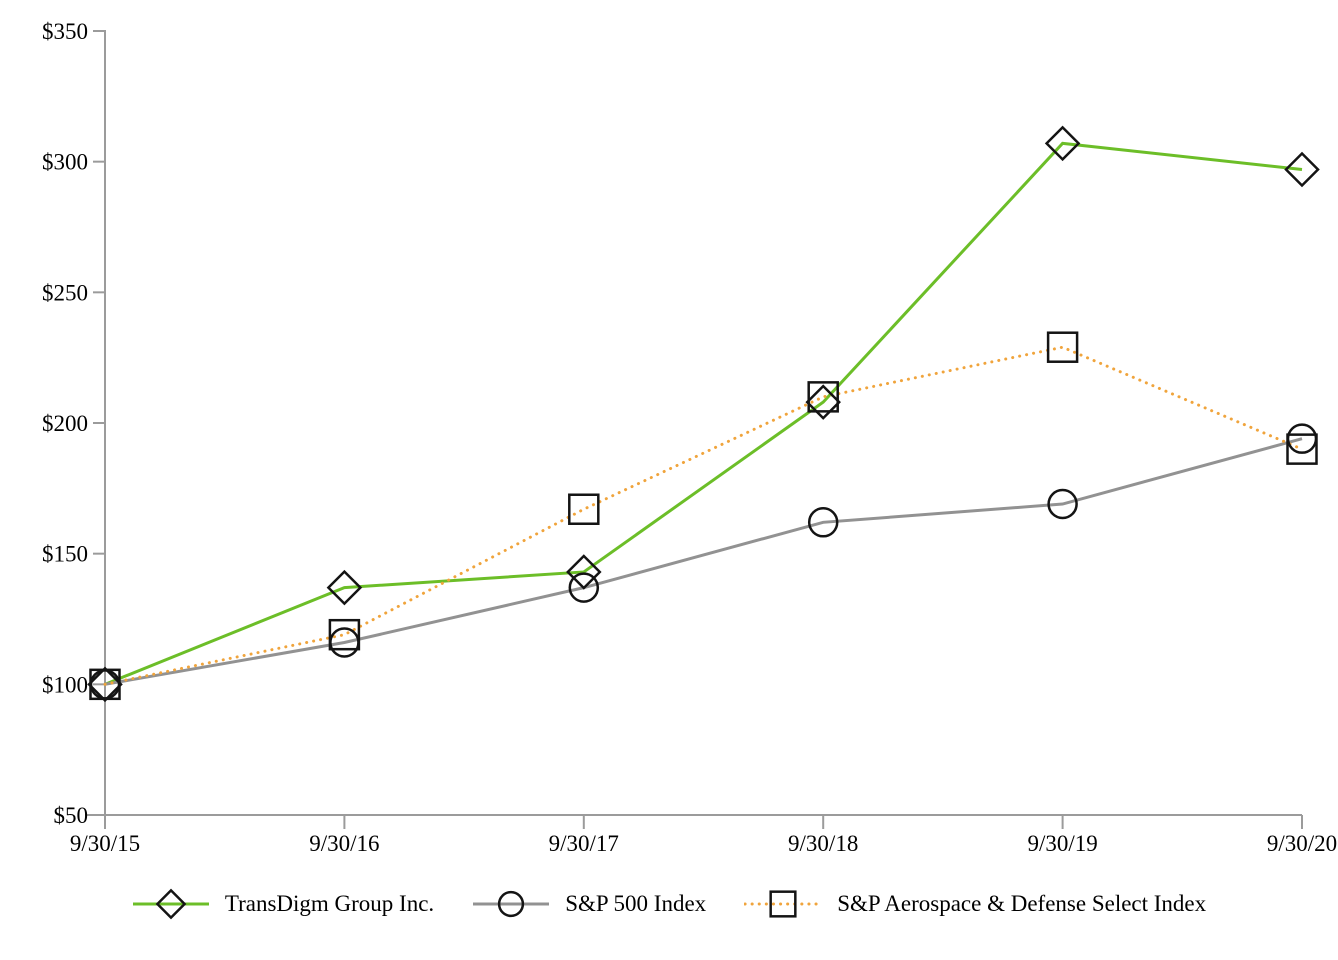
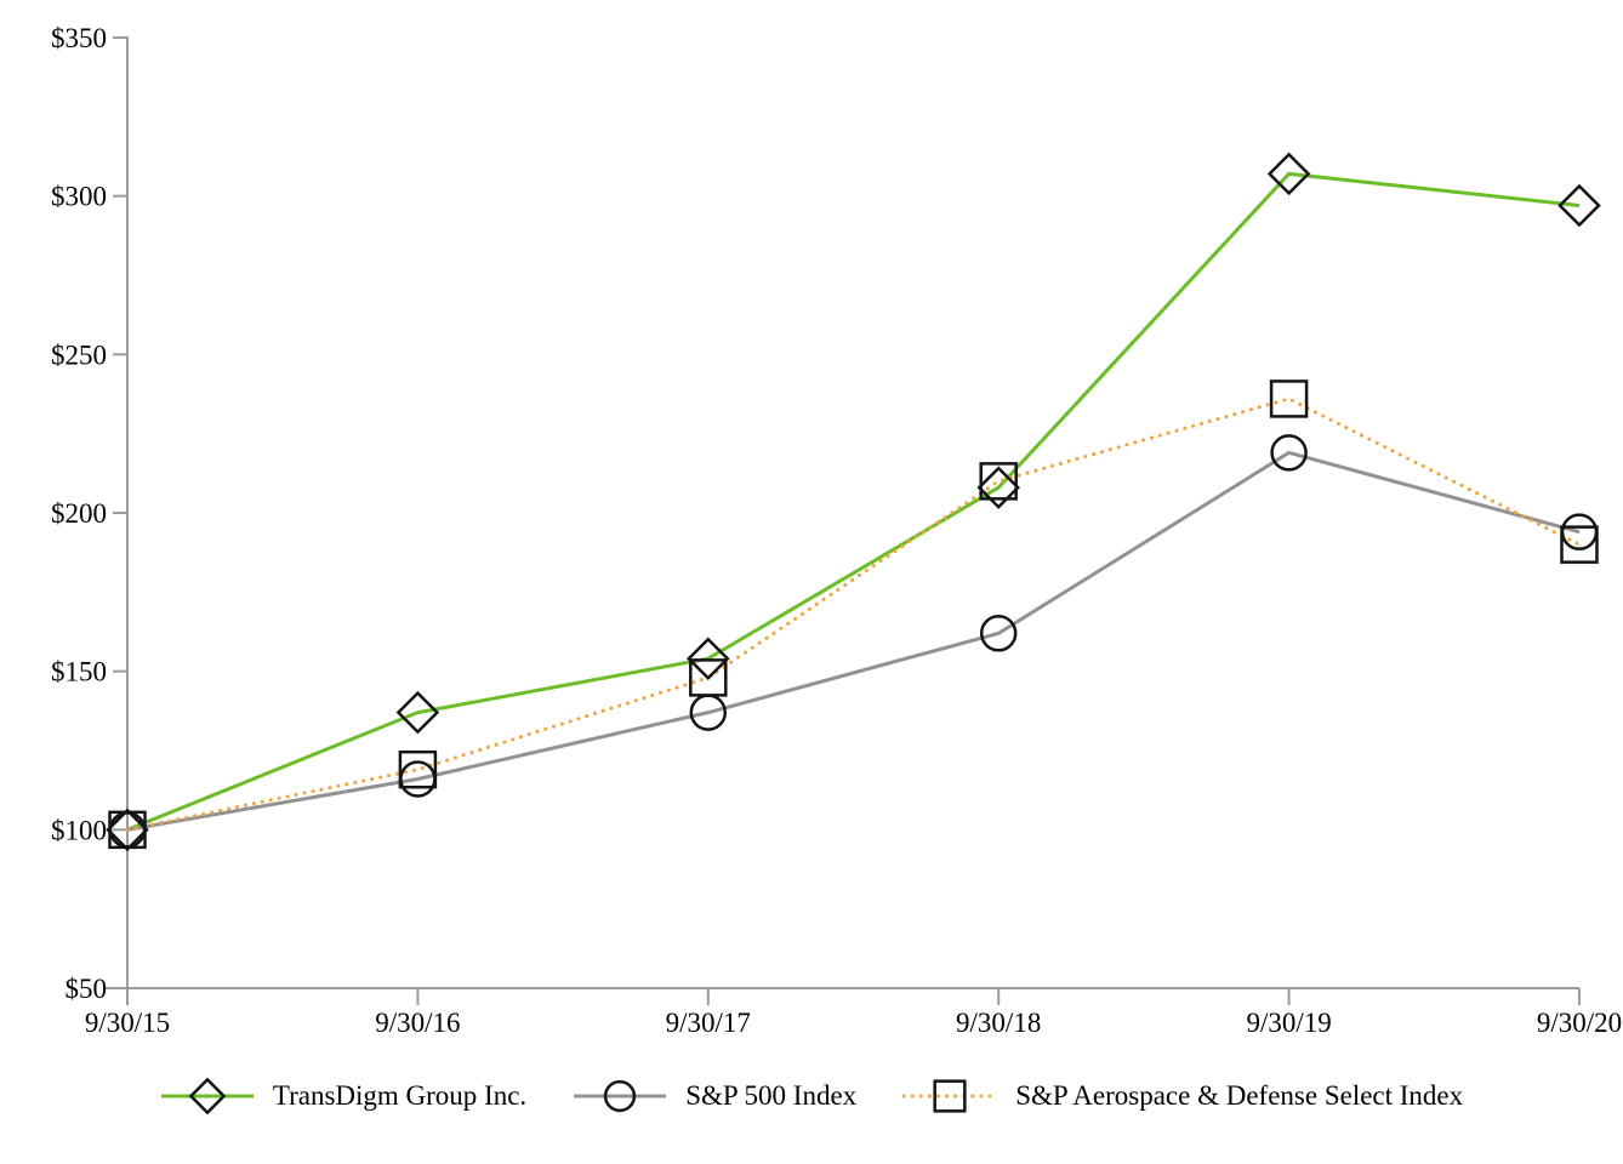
TransDigm Group Inc./9/30/17: $143 -> $154
S&P Aerospace & Defense Select Index/9/30/17: $167 -> $148
S&P 500 Index/9/30/19: $169 -> $219
S&P Aerospace & Defense Select Index/9/30/19: $229 -> $236
